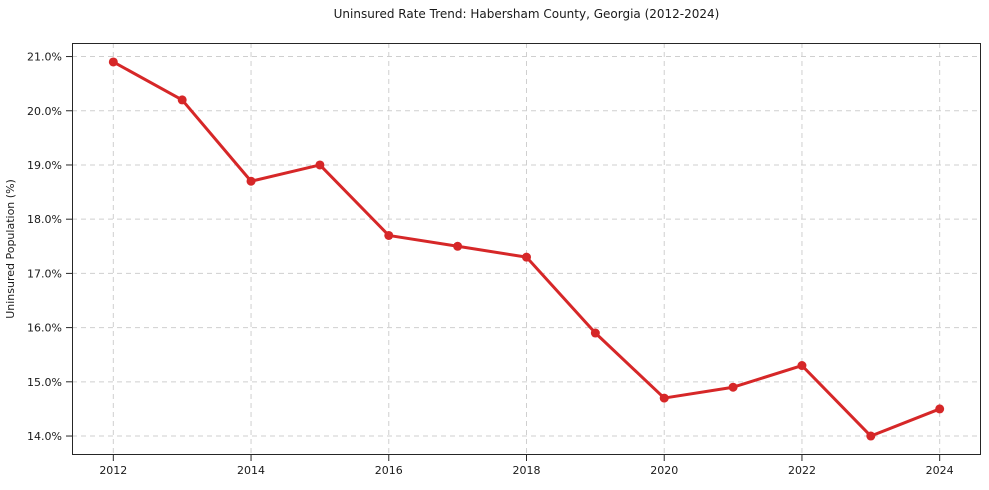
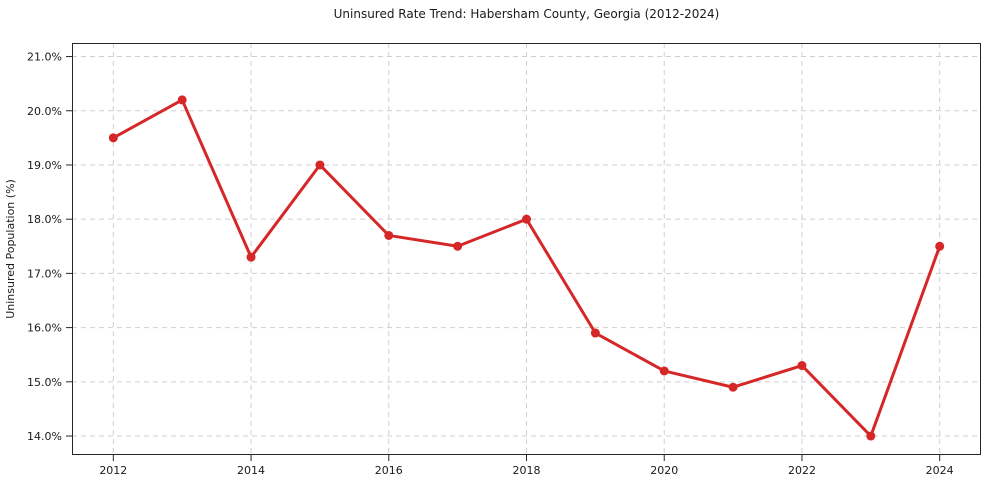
2012: 20.9% -> 19.5%
2014: 18.7% -> 17.3%
2018: 17.3% -> 18.0%
2020: 14.7% -> 15.2%
2024: 14.5% -> 17.5%
